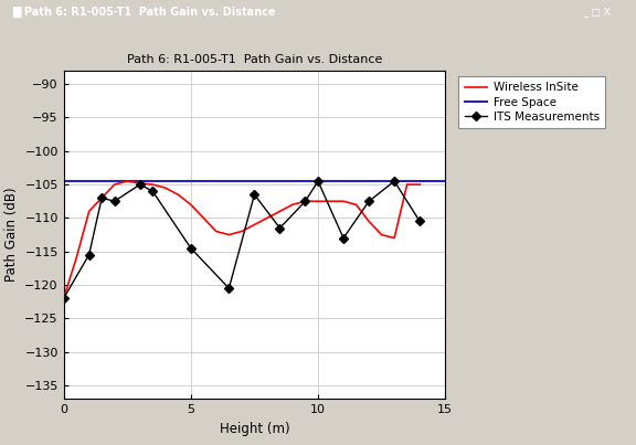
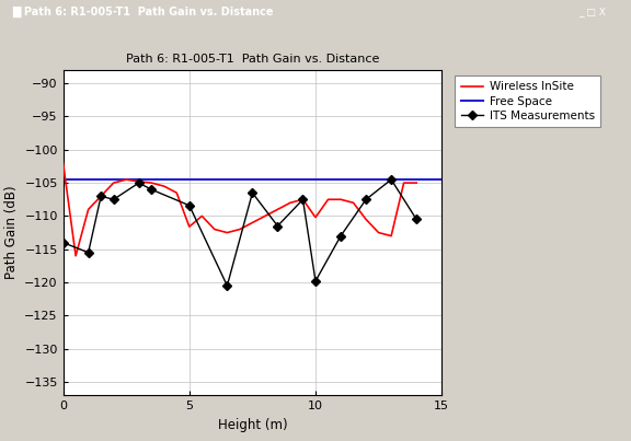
Wireless InSite/0: -122.0 -> -102.0
ITS Measurements/0: -122.0 -> -114.0
Wireless InSite/5: -108.0 -> -111.6
ITS Measurements/5: -114.5 -> -108.4
Wireless InSite/10: -107.5 -> -110.2
ITS Measurements/10: -104.5 -> -119.8
